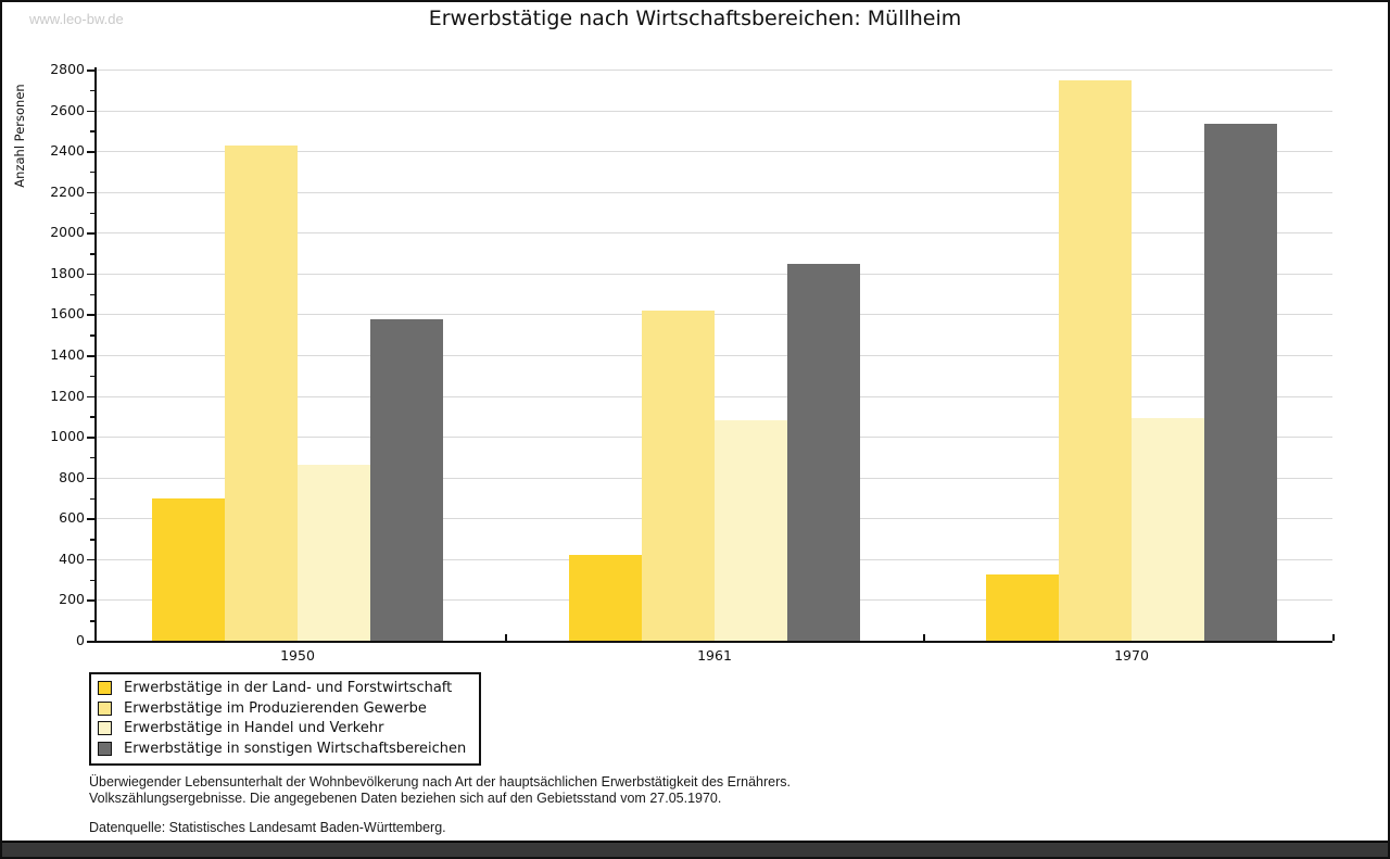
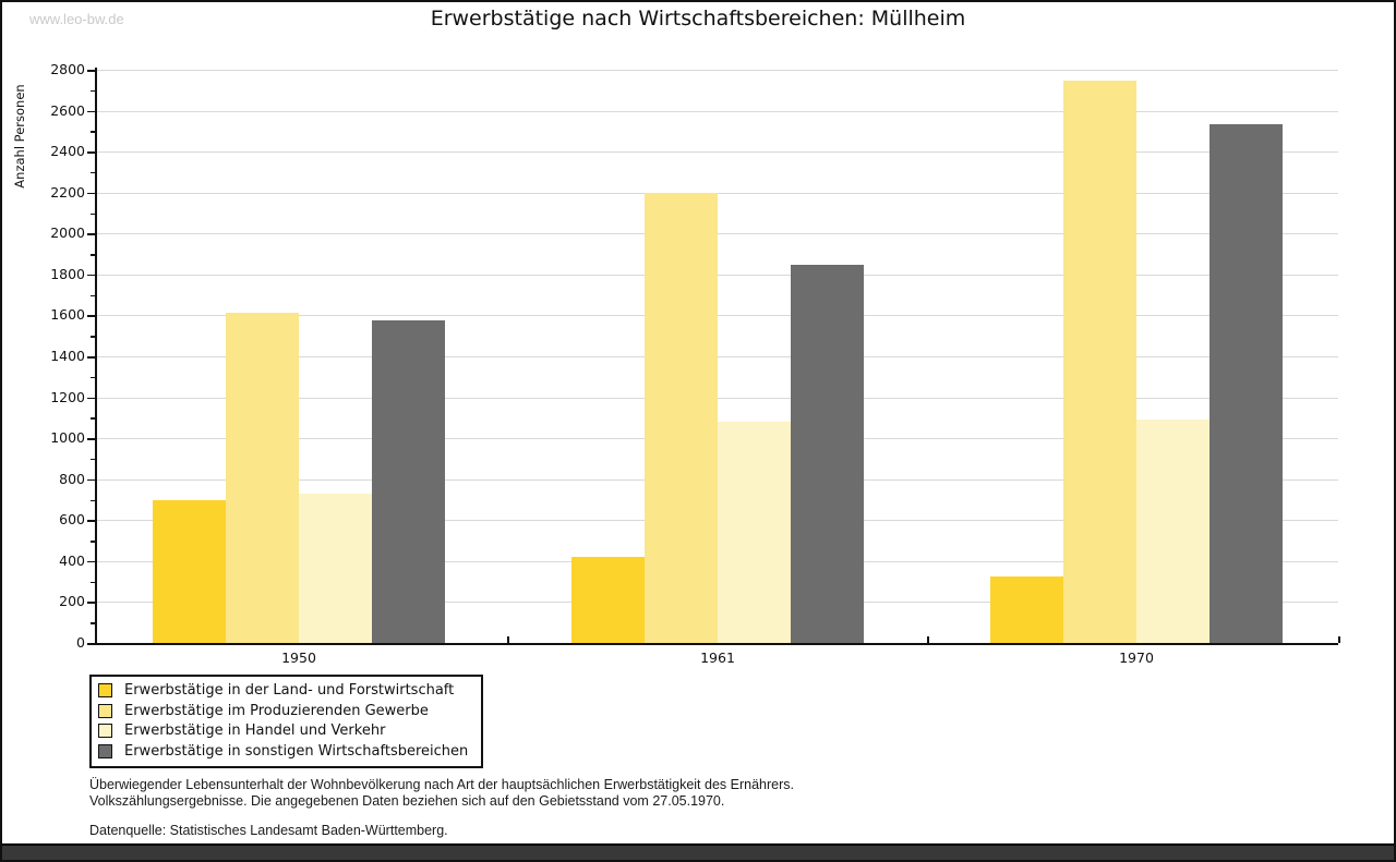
Erwerbstätige im Produzierenden Gewerbe/1950: 2430 -> 1620
Erwerbstätige in Handel und Verkehr/1950: 860 -> 730
Erwerbstätige im Produzierenden Gewerbe/1961: 1620 -> 2200
